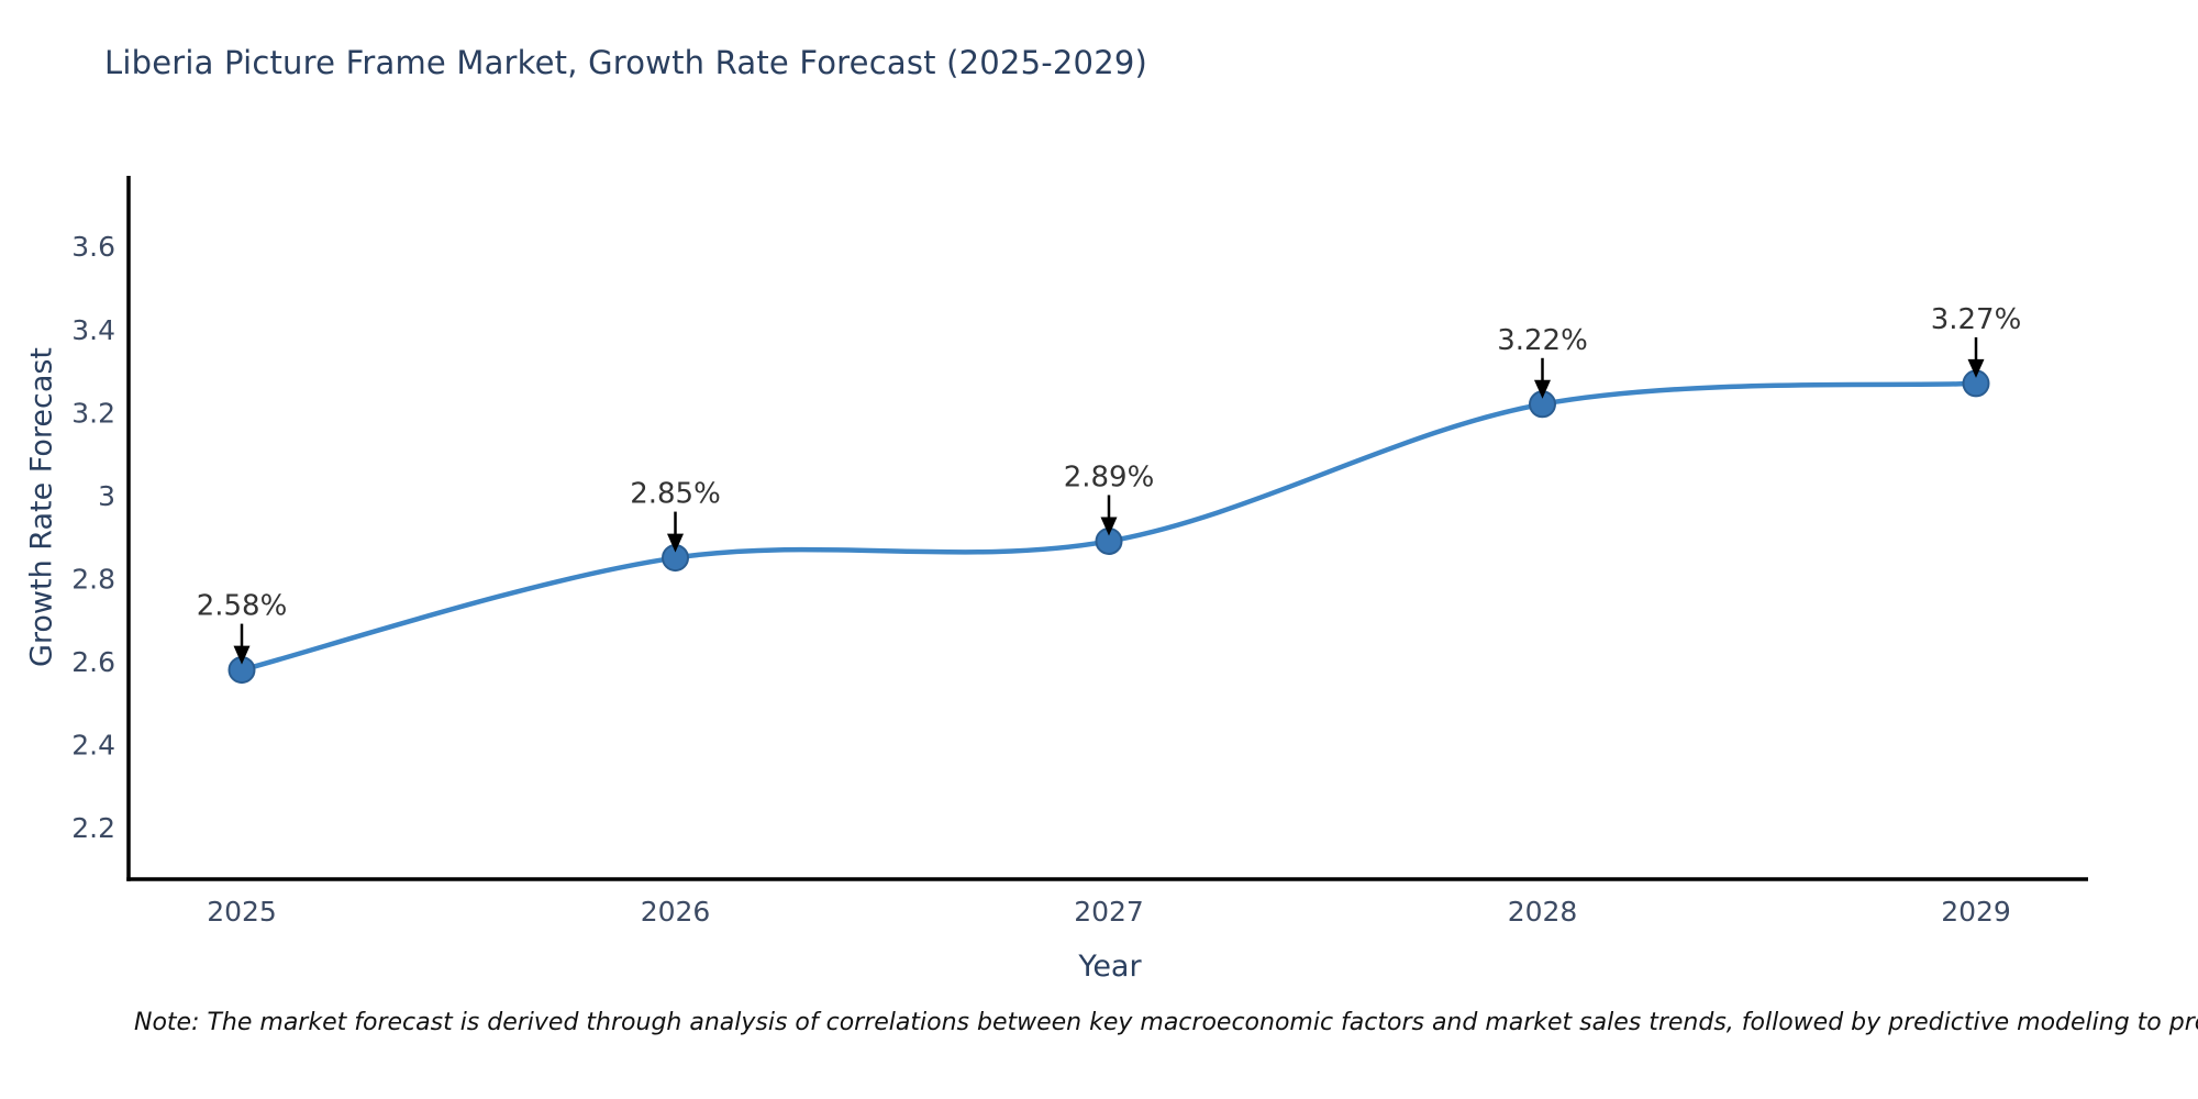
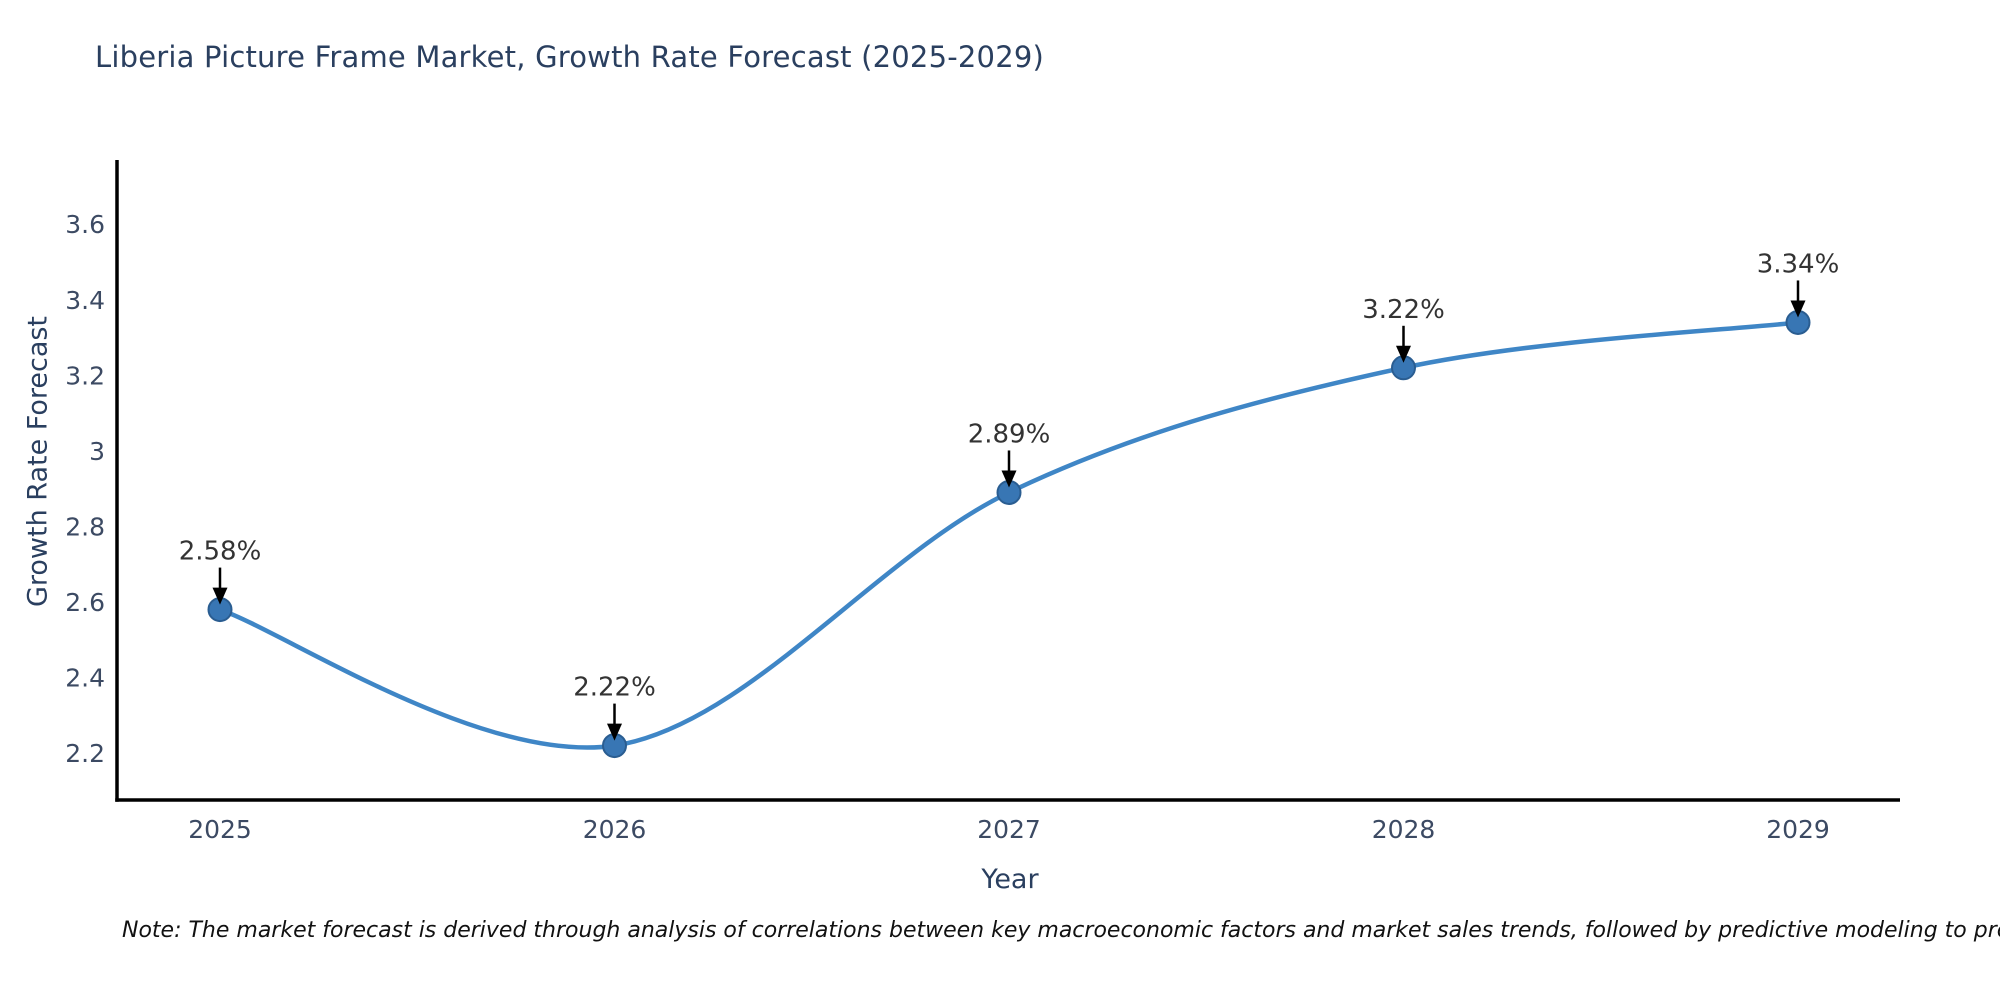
2026: 2.85% -> 2.22%
2029: 3.27% -> 3.34%
